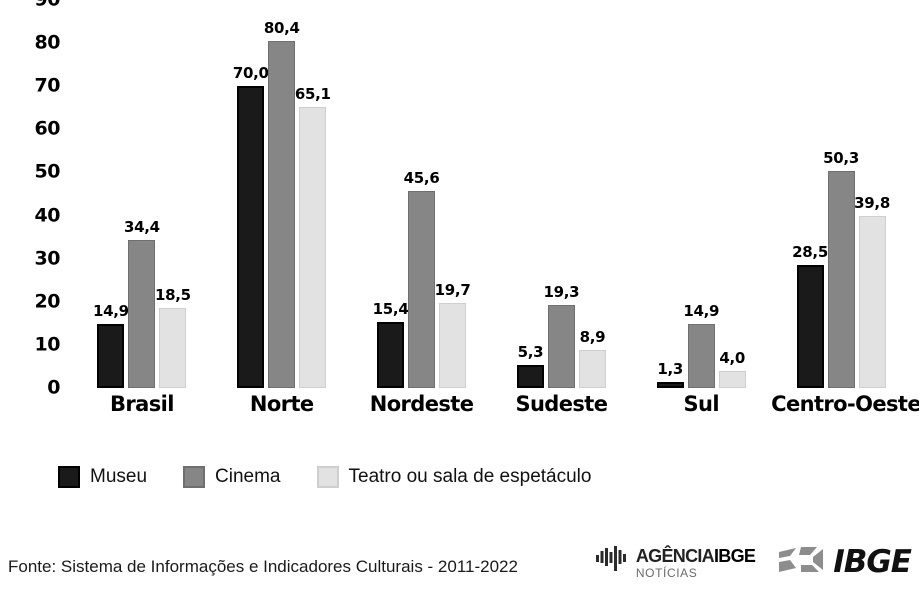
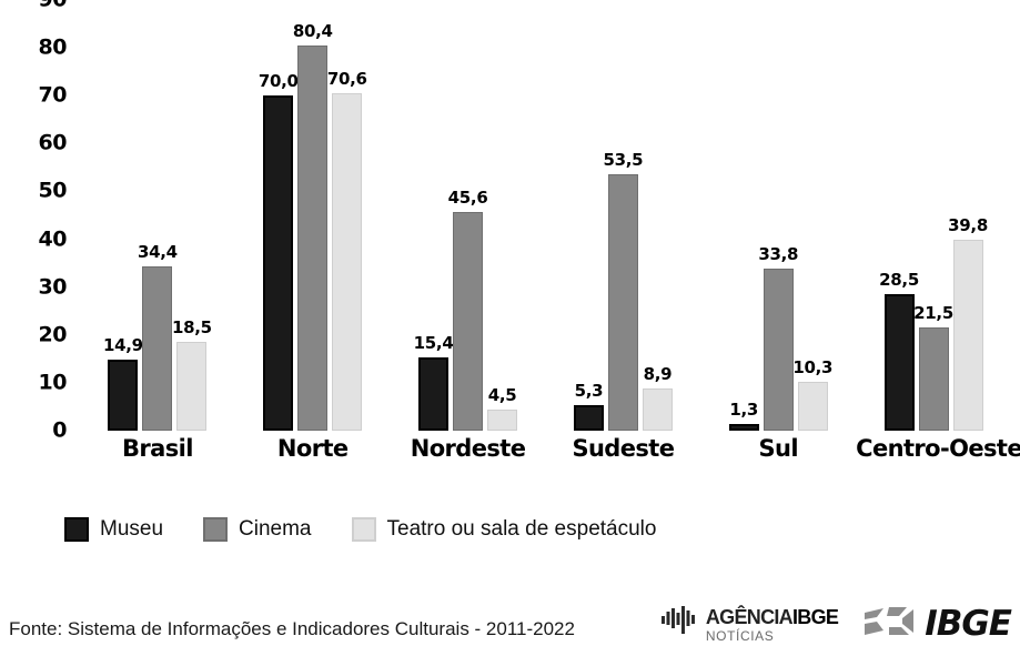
Teatro ou sala de espetáculo/Norte: 65,1 -> 70,6
Teatro ou sala de espetáculo/Nordeste: 19,7 -> 4,5
Cinema/Sudeste: 19,3 -> 53,5
Cinema/Sul: 14,9 -> 33,8
Teatro ou sala de espetáculo/Sul: 4,0 -> 10,3
Cinema/Centro-Oeste: 50,3 -> 21,5
